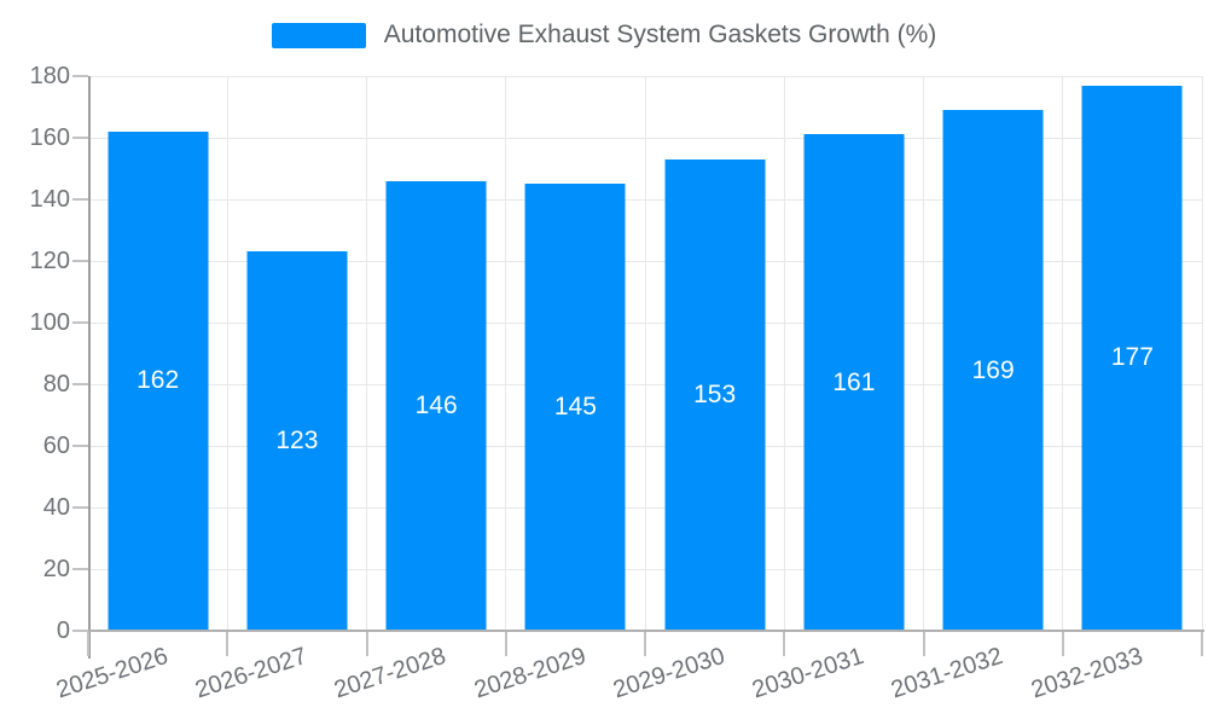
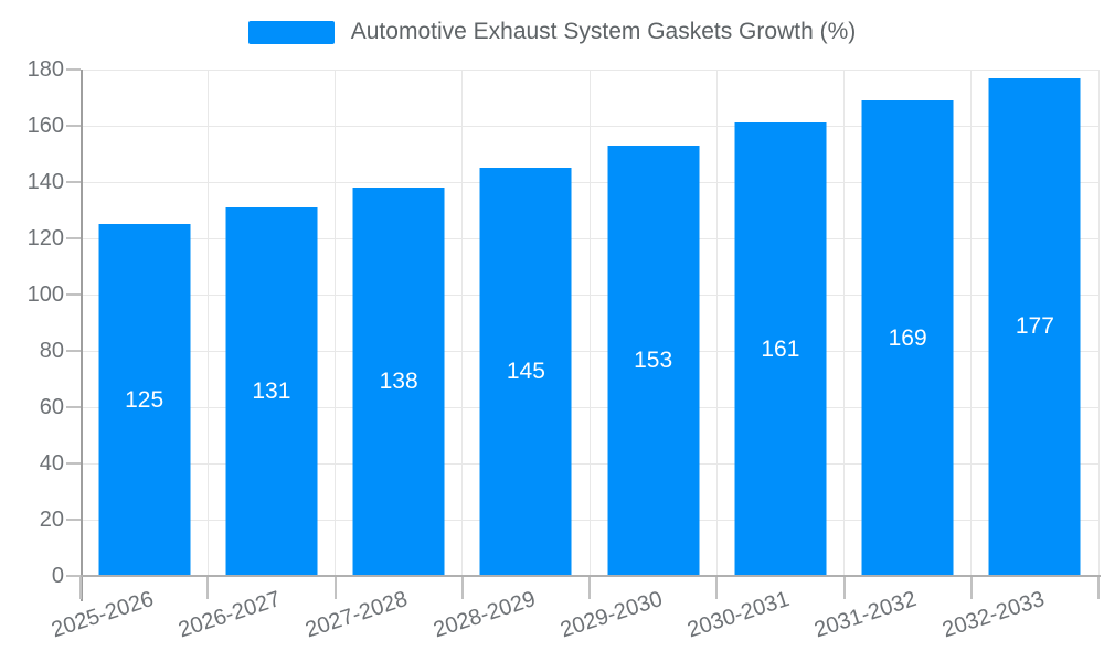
2025-2026: 162 -> 125
2026-2027: 123 -> 131
2027-2028: 146 -> 138
